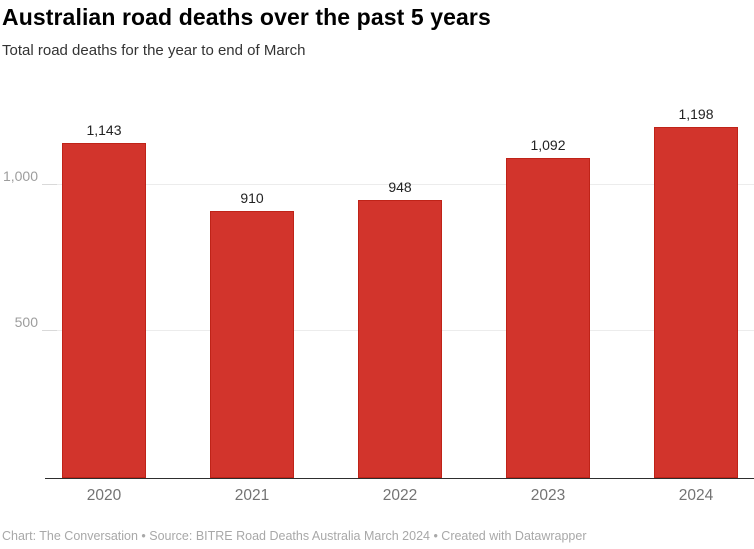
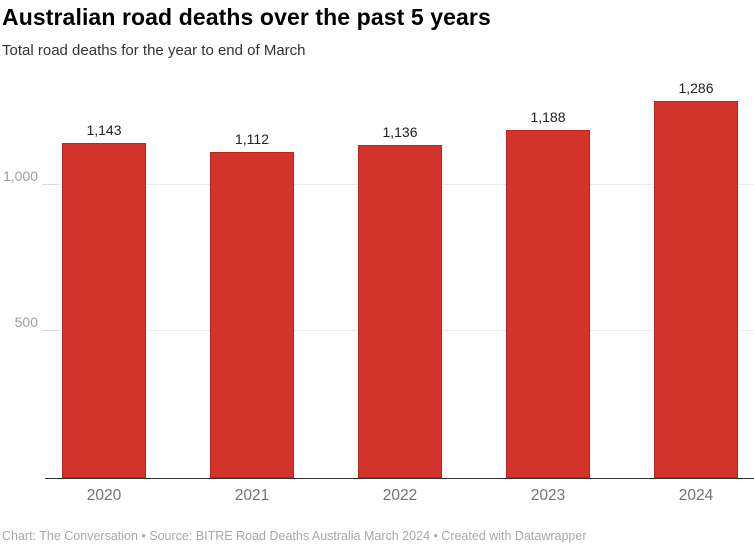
2021: 910 -> 1,112
2022: 948 -> 1,136
2023: 1,092 -> 1,188
2024: 1,198 -> 1,286
